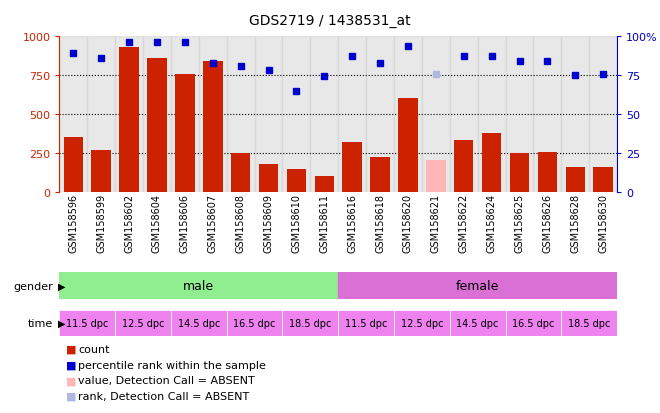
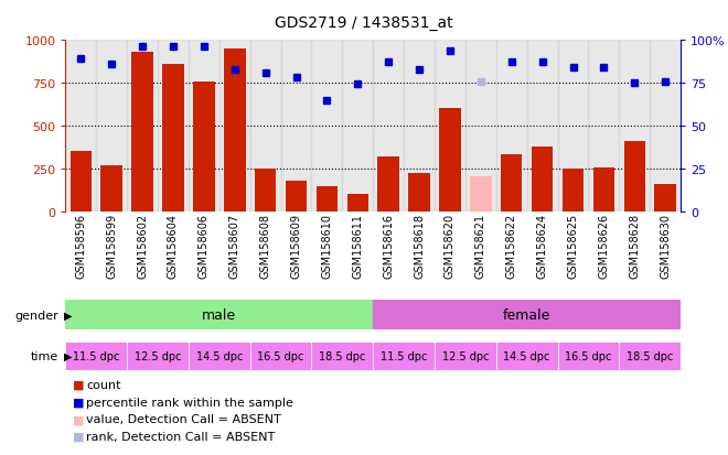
GSM158607: 840 -> 950
GSM158628: 160 -> 410
